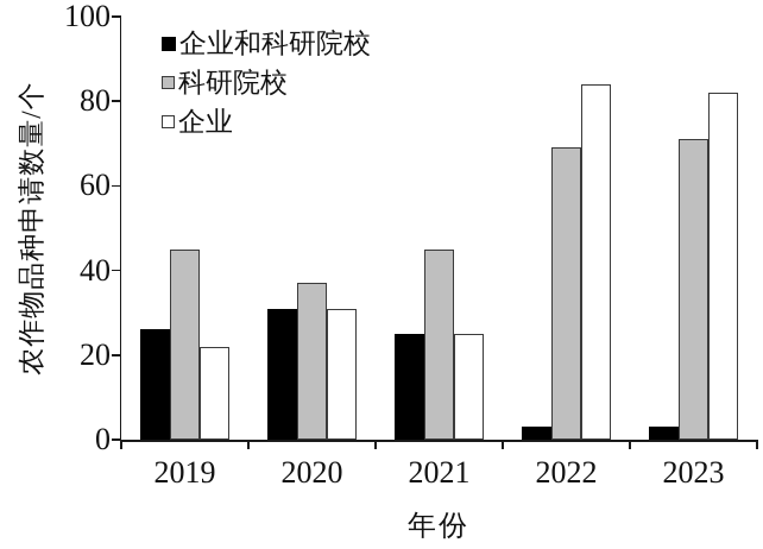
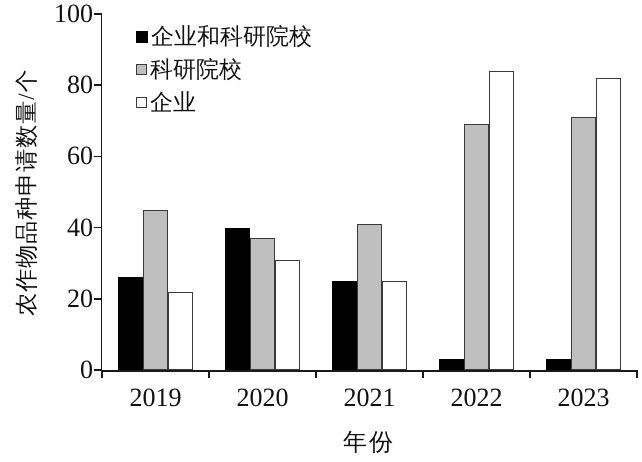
企业和科研院校/2020: 31 -> 40
科研院校/2021: 45 -> 41
